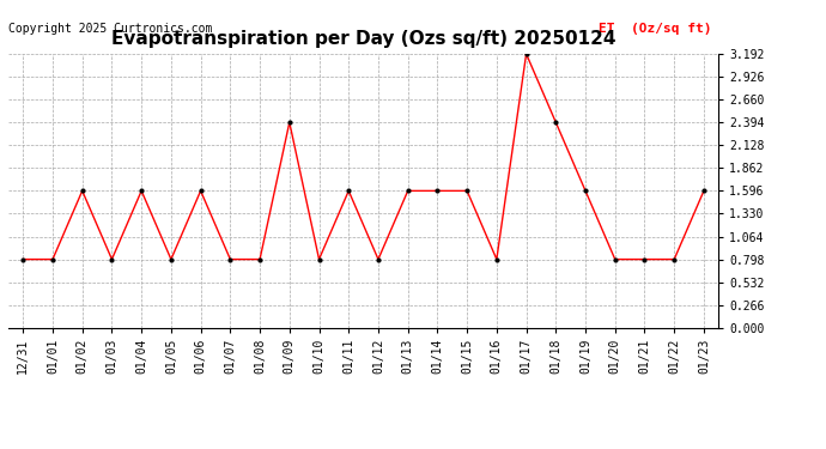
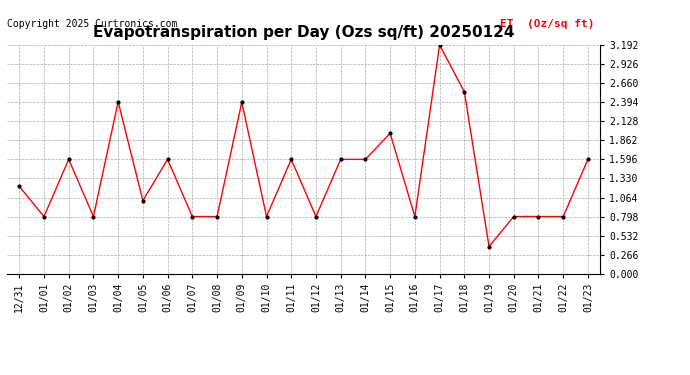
12/31: 0.80 -> 1.22
01/04: 1.60 -> 2.40
01/05: 0.80 -> 1.02
01/15: 1.60 -> 1.96
01/18: 2.39 -> 2.54
01/19: 1.60 -> 0.38
